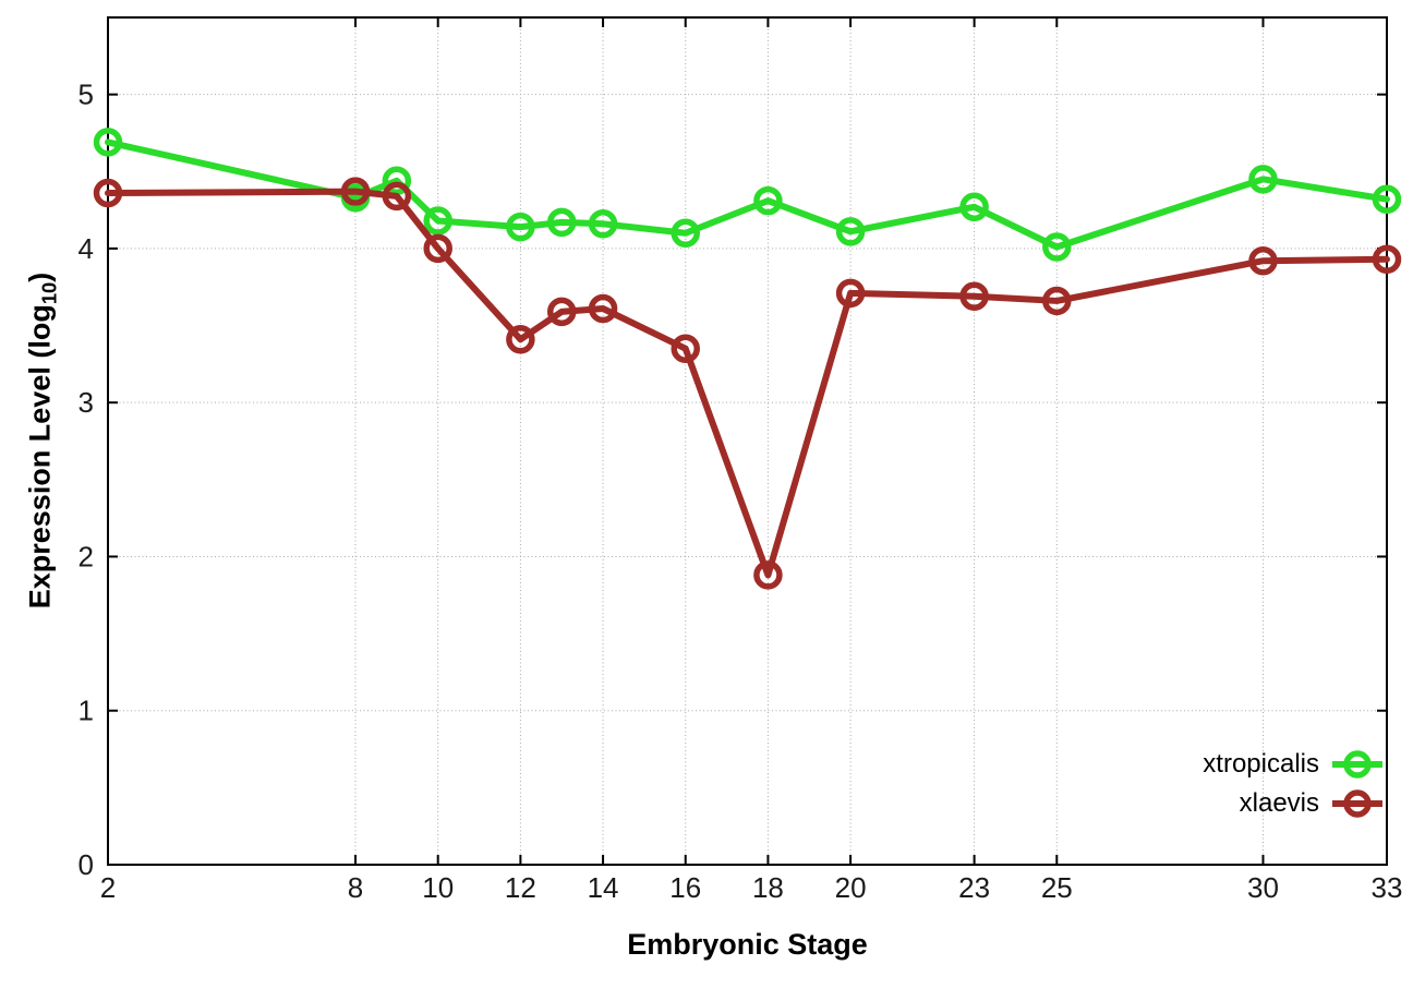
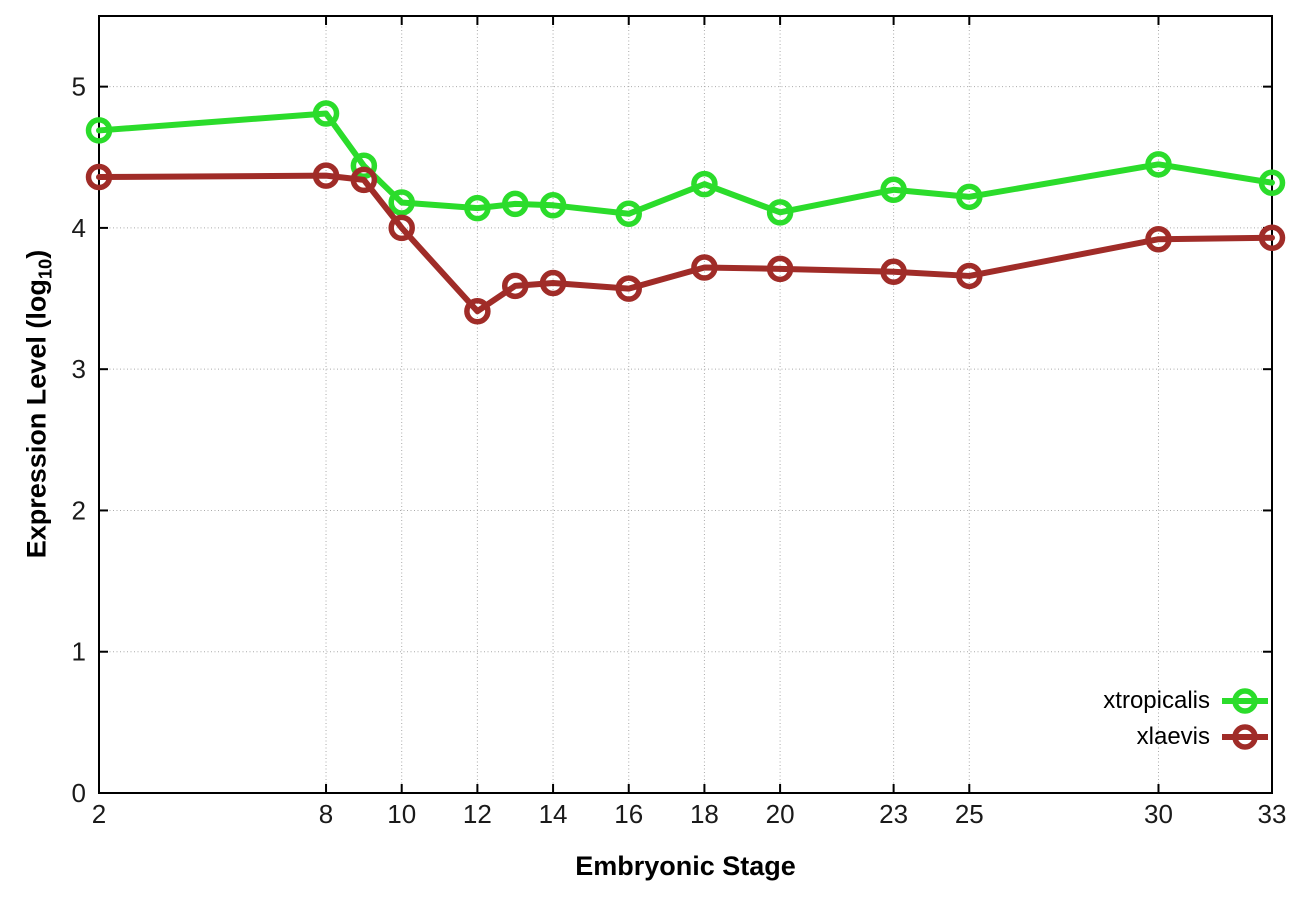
xtropicalis/8: 4.33 -> 4.81
xlaevis/16: 3.35 -> 3.57
xlaevis/18: 1.88 -> 3.72
xtropicalis/25: 4.01 -> 4.22
